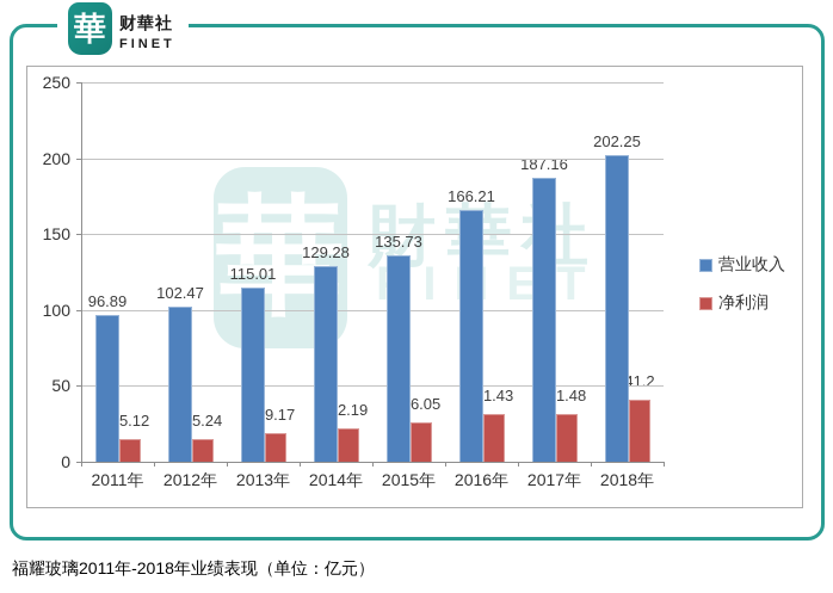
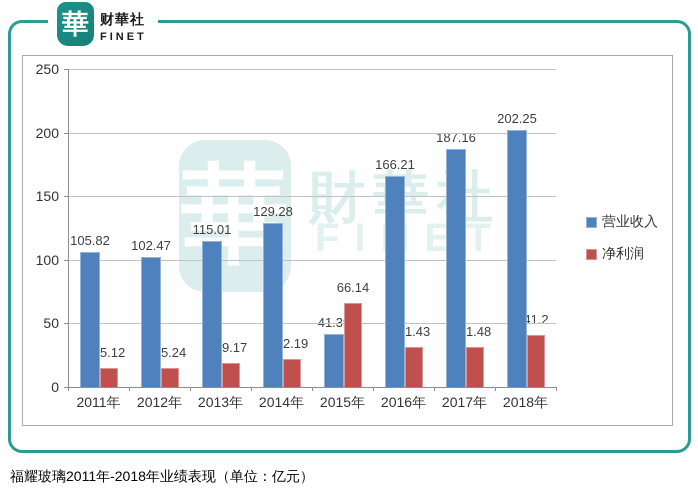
营业收入/2011年: 96.89 -> 105.82
营业收入/2015年: 135.73 -> 41.39
净利润/2015年: 26.05 -> 66.14
